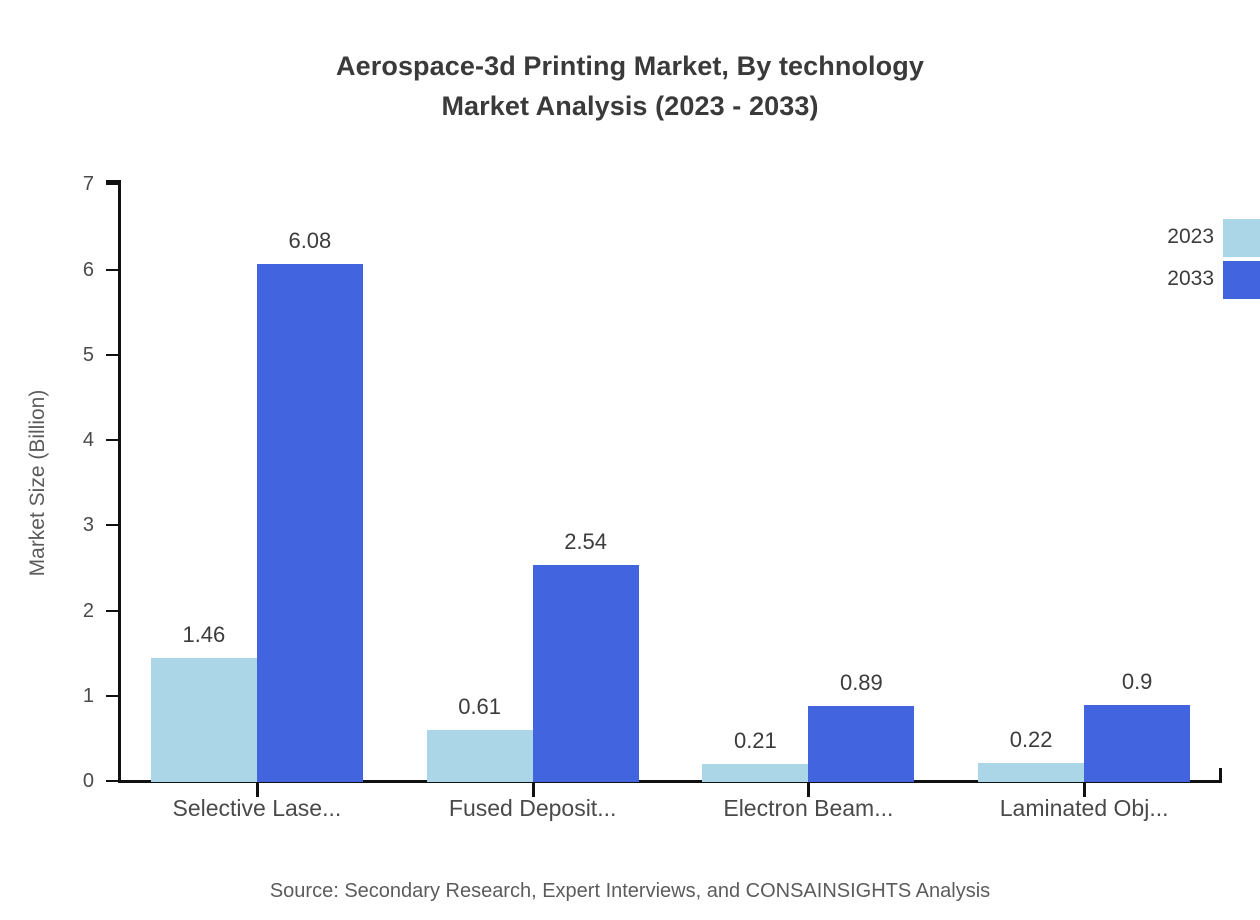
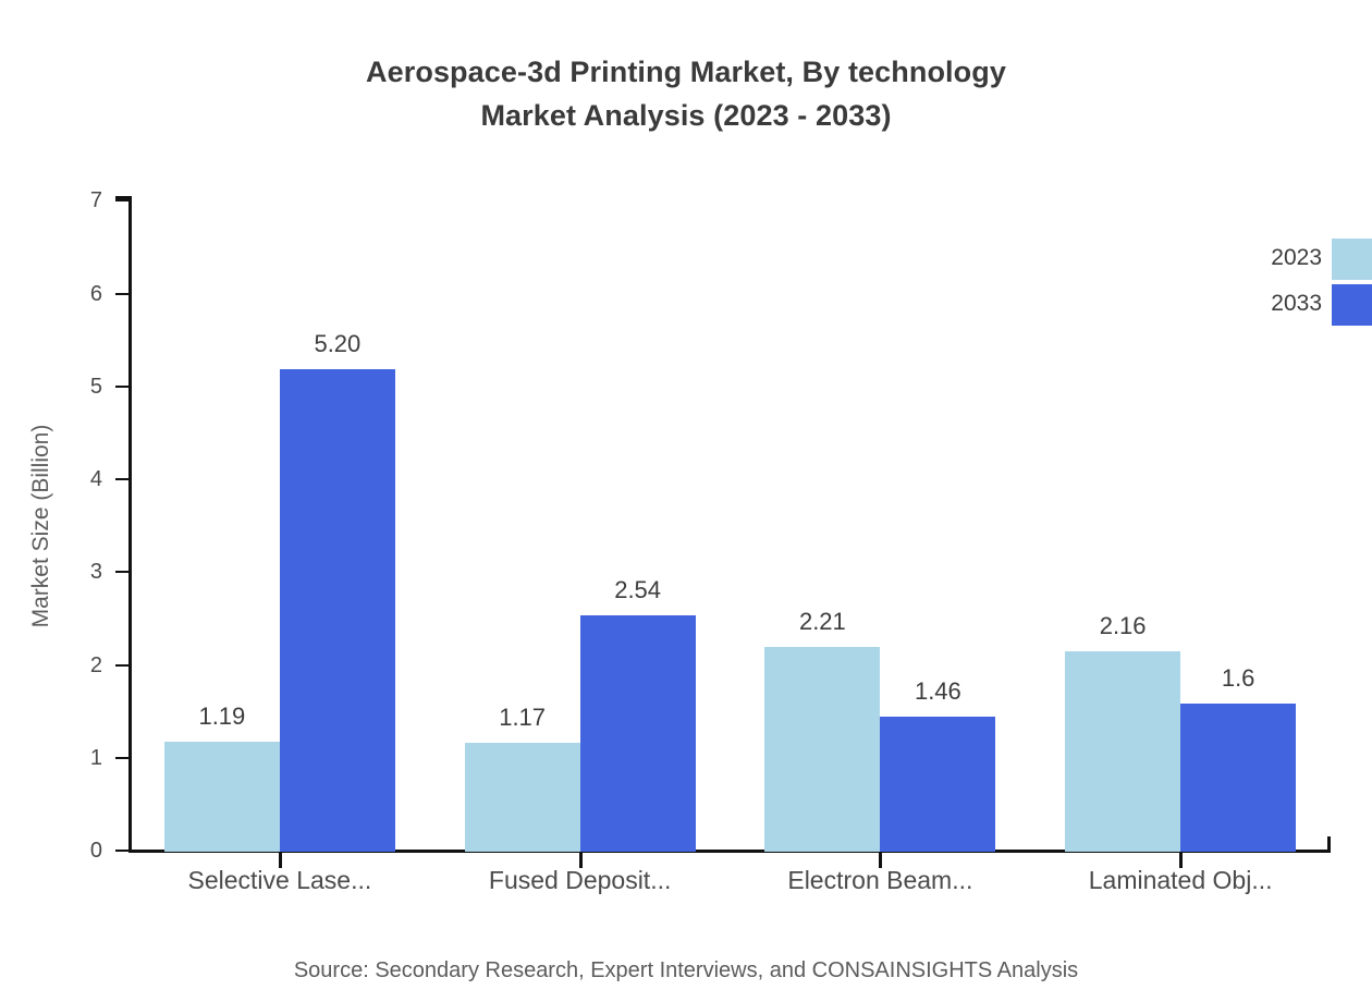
2023/Selective Lase...: 1.46 -> 1.19
2033/Selective Lase...: 6.08 -> 5.20
2023/Fused Deposit...: 0.61 -> 1.17
2023/Electron Beam...: 0.21 -> 2.21
2033/Electron Beam...: 0.89 -> 1.46
2023/Laminated Obj...: 0.22 -> 2.16
2033/Laminated Obj...: 0.9 -> 1.6
